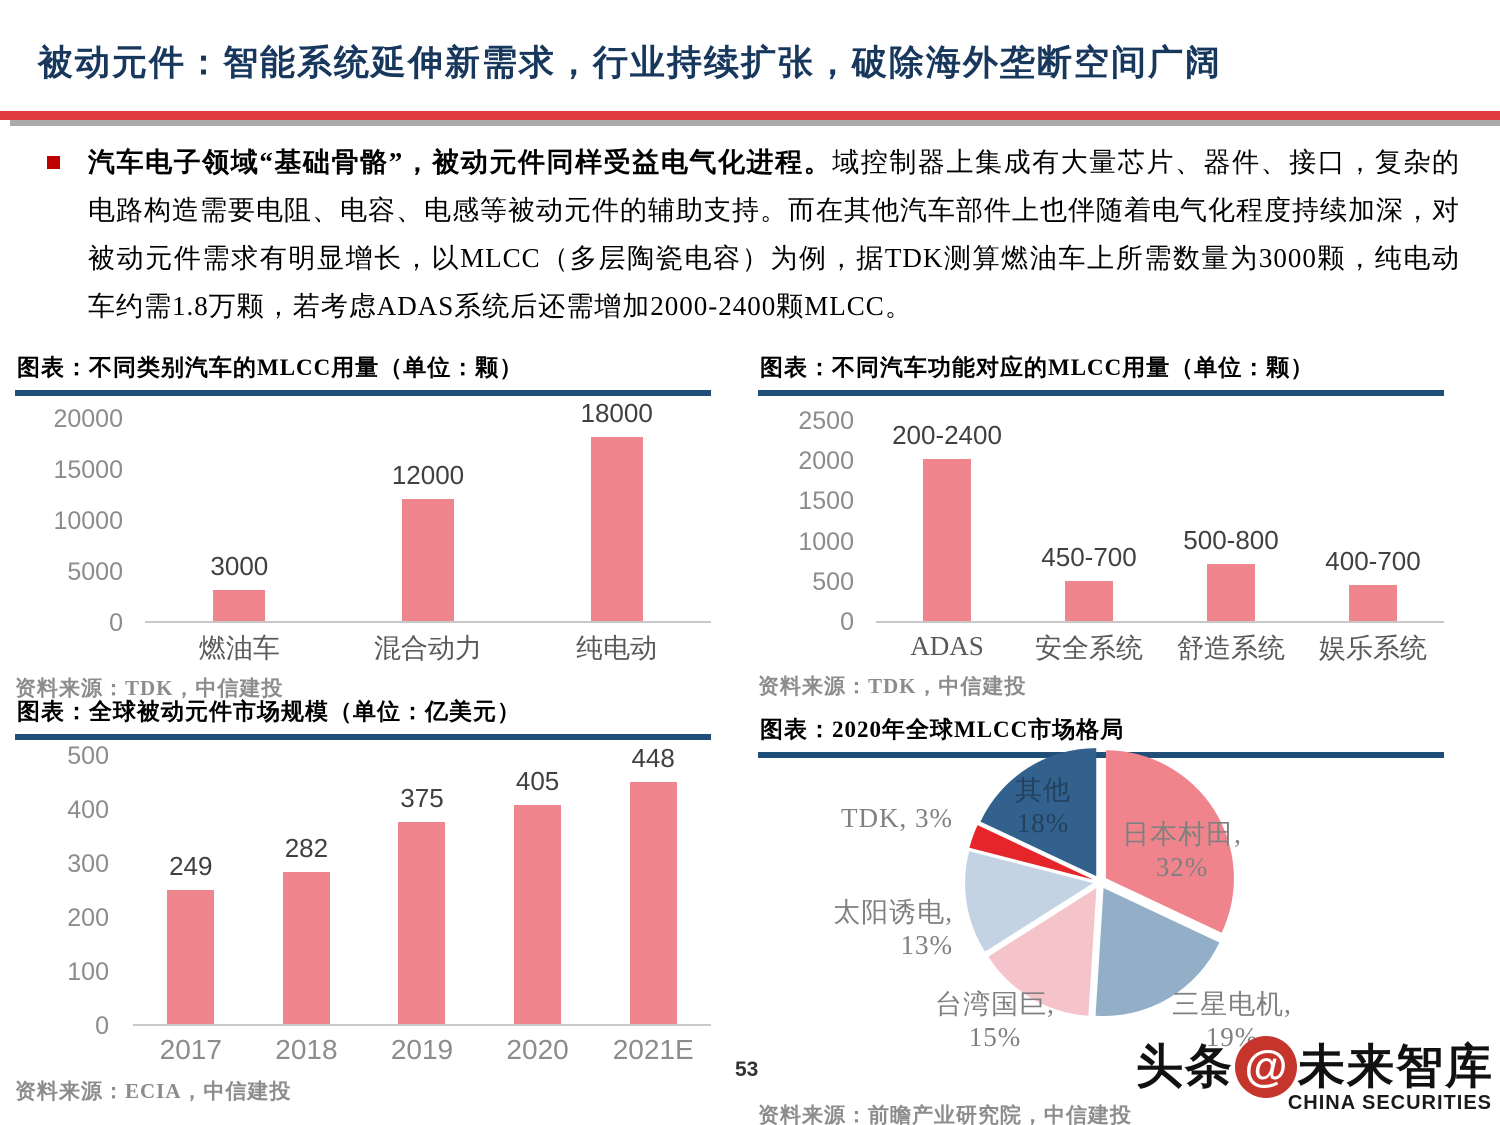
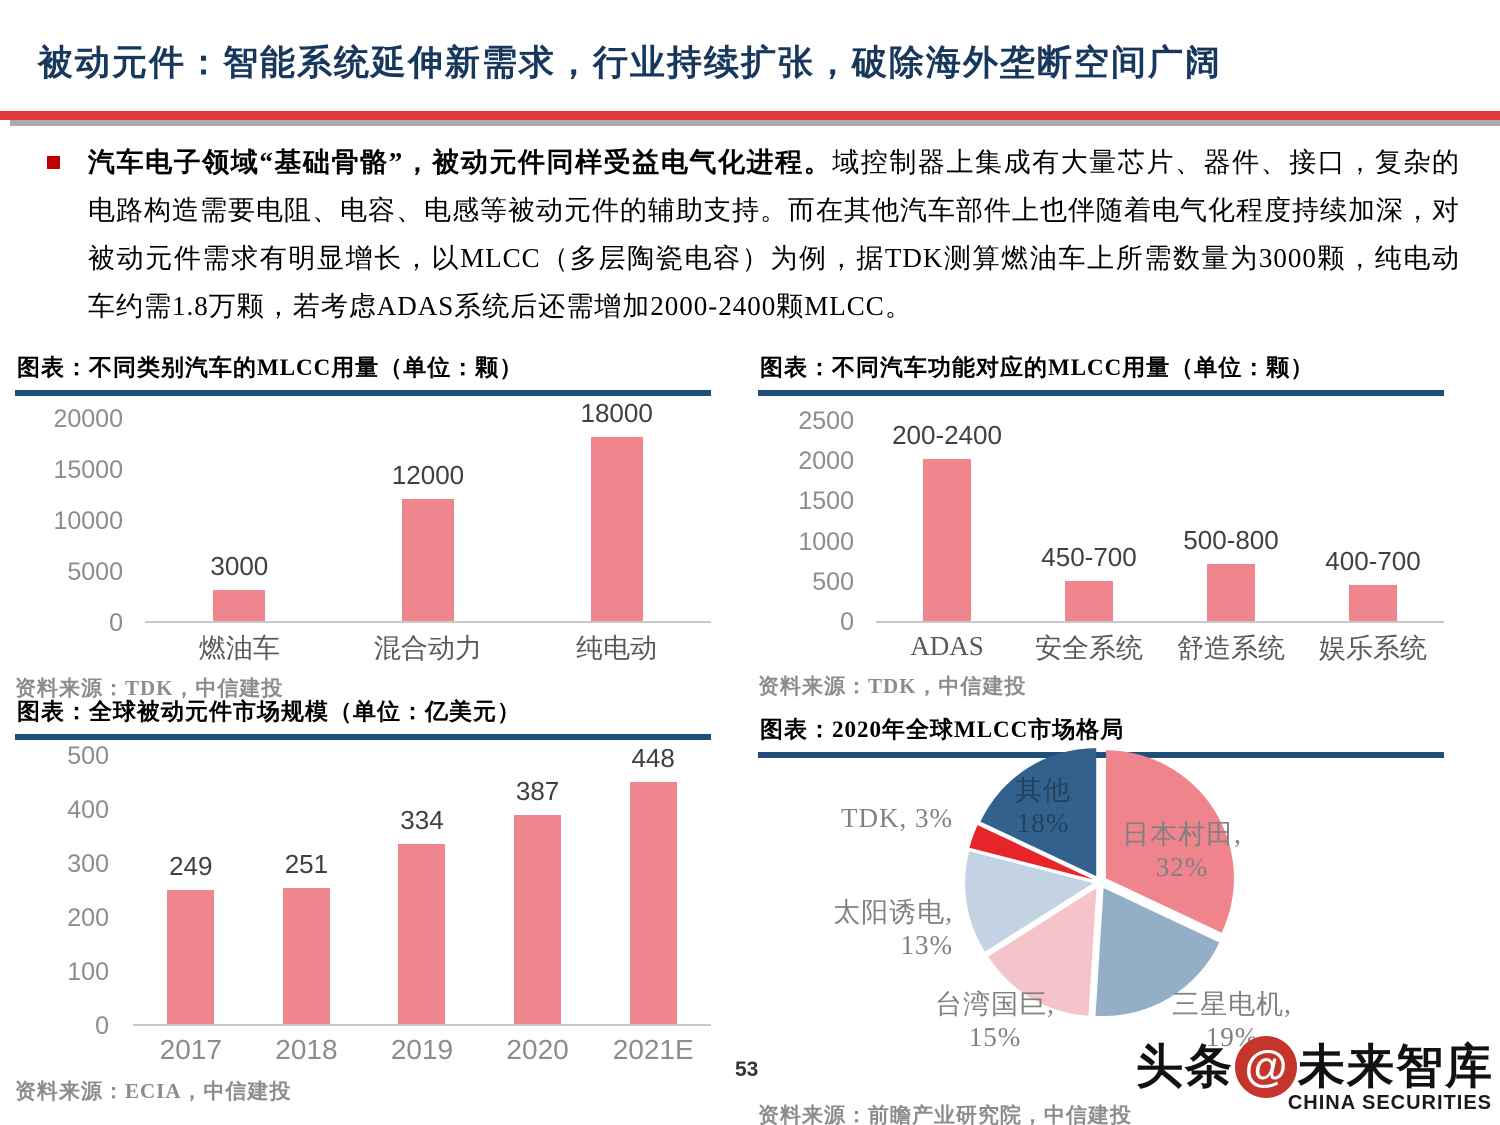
图表：全球被动元件市场规模（单位：亿美元）/2018: 282 -> 251
图表：全球被动元件市场规模（单位：亿美元）/2019: 375 -> 334
图表：全球被动元件市场规模（单位：亿美元）/2020: 405 -> 387
